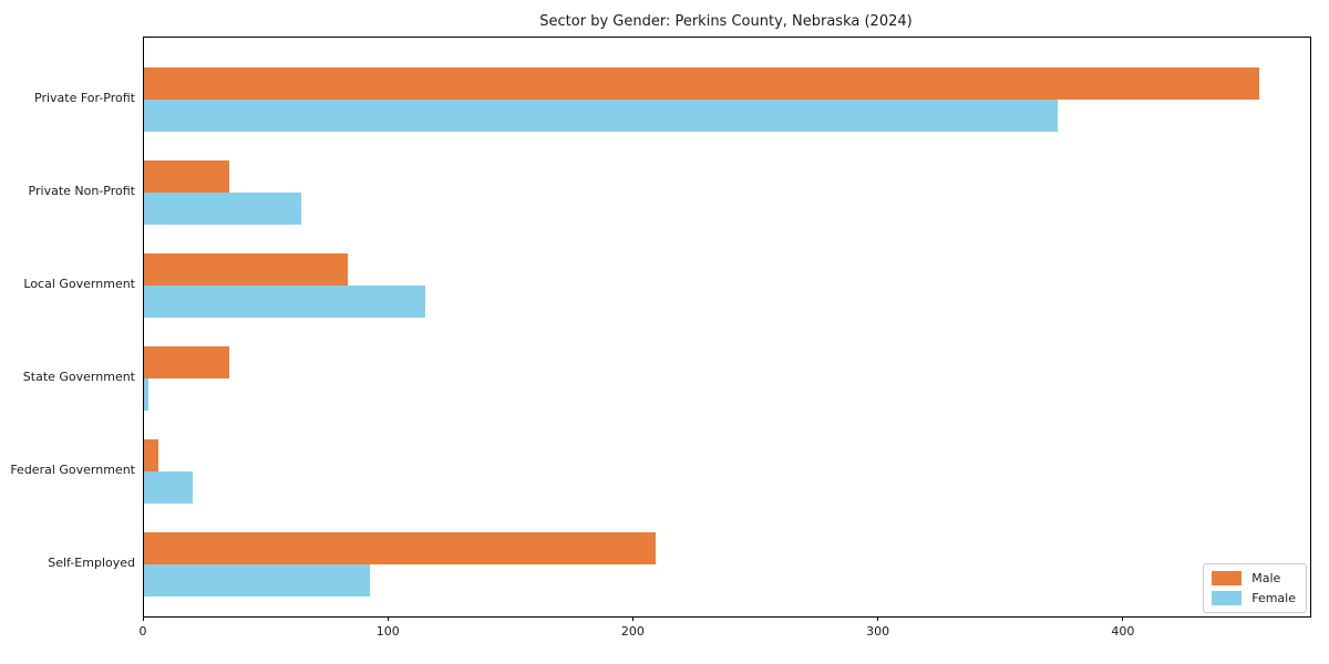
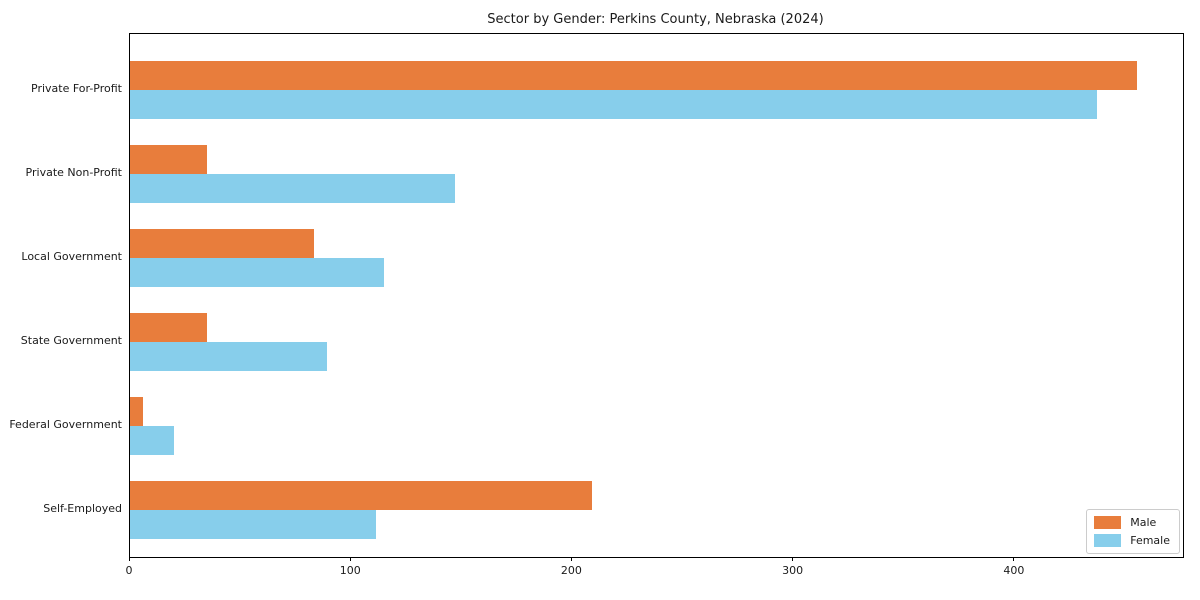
Female/Private For-Profit: 373 -> 437
Female/Private Non-Profit: 64 -> 147
Female/State Government: 2 -> 89
Female/Self-Employed: 92 -> 111
